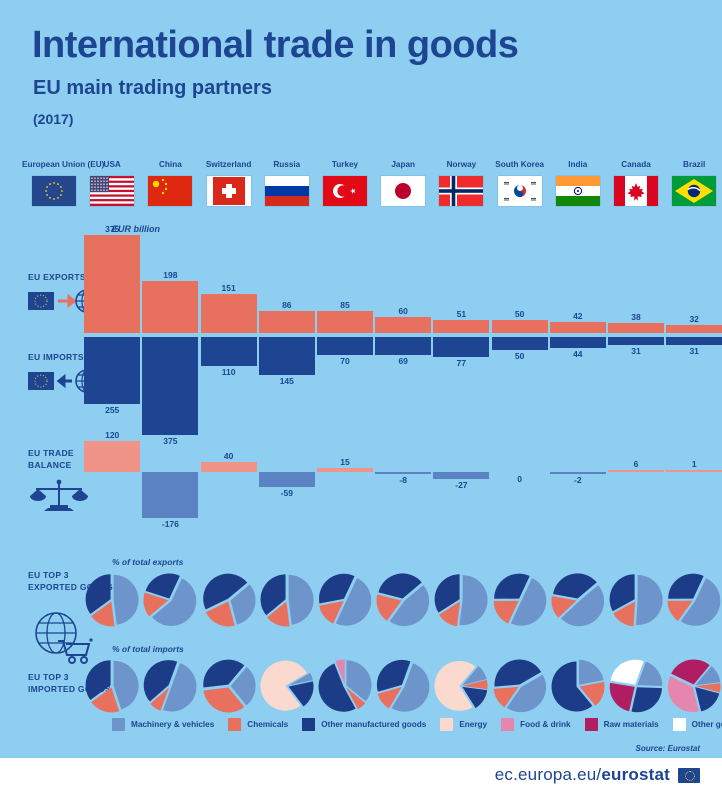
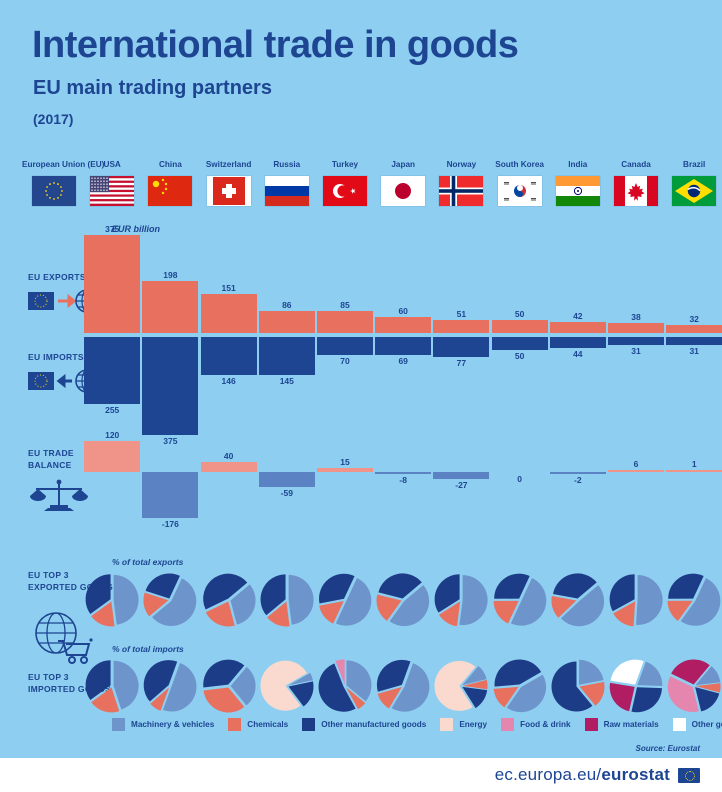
EU IMPORTS/Switzerland: 110 -> 146
